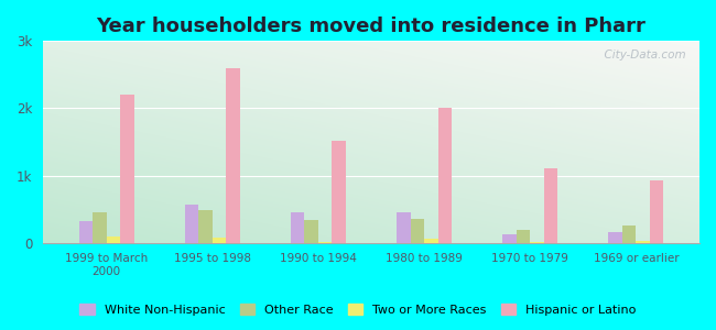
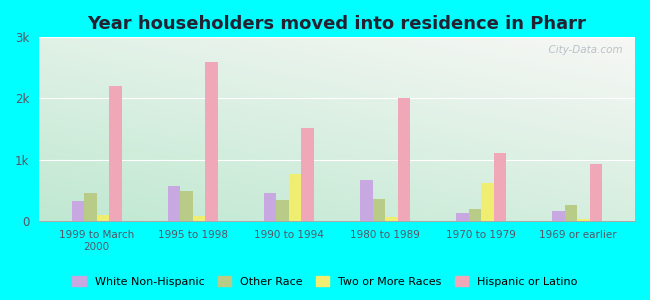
Two or More Races/1990 to 1994: 0.02k -> 0.76k
White Non-Hispanic/1980 to 1989: 0.45k -> 0.66k
Two or More Races/1970 to 1979: 0.02k -> 0.62k
